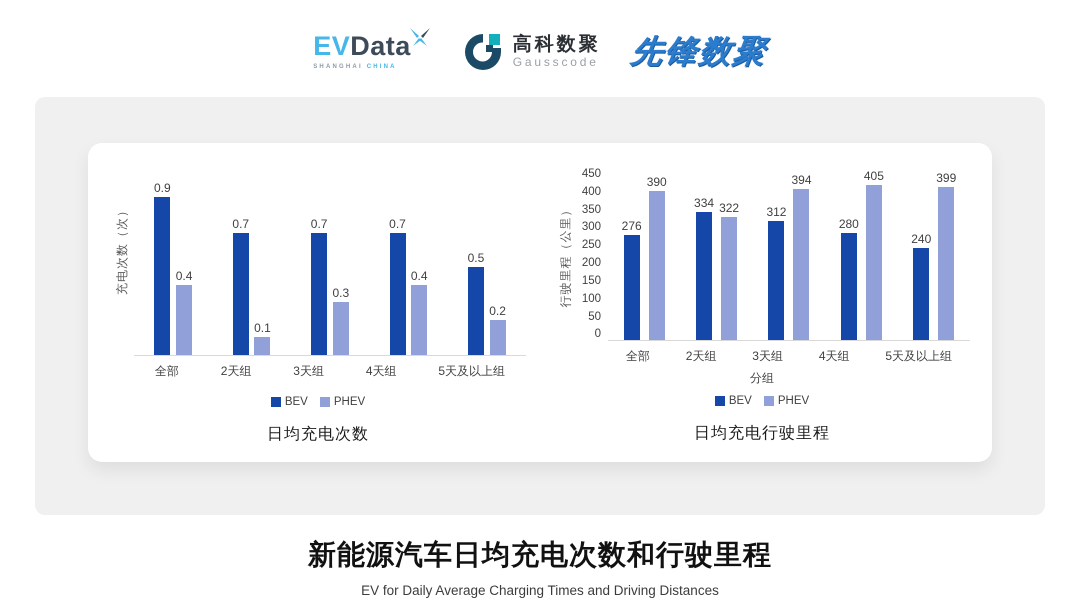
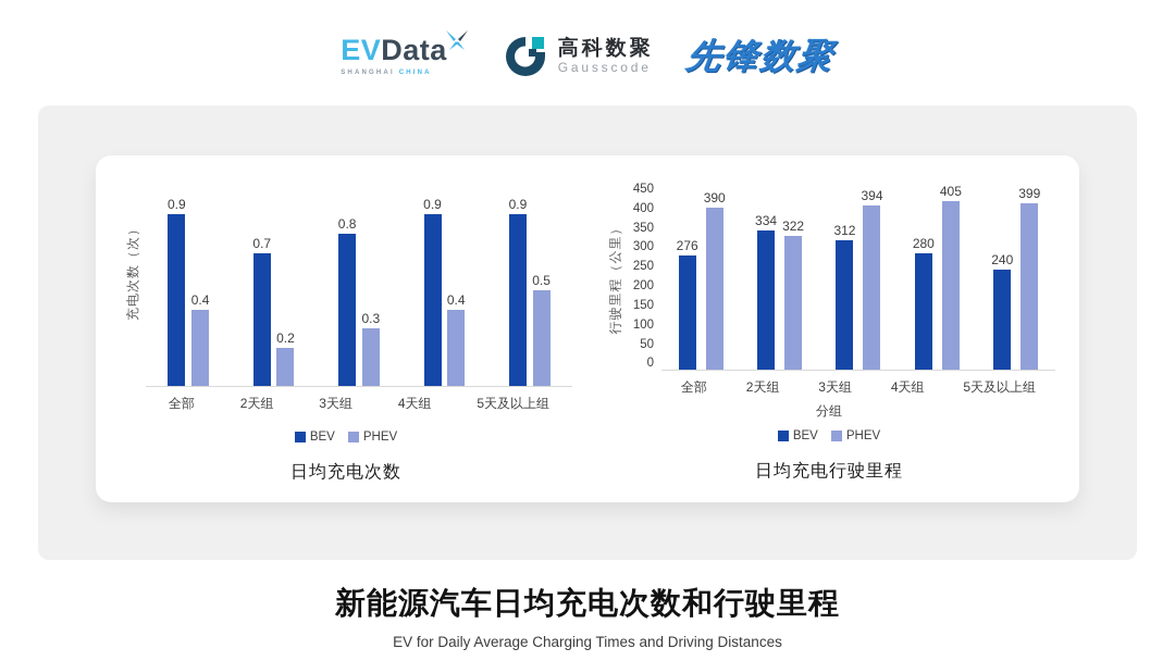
日均充电次数/PHEV/2天组: 0.1 -> 0.2
日均充电次数/BEV/3天组: 0.7 -> 0.8
日均充电次数/BEV/4天组: 0.7 -> 0.9
日均充电次数/BEV/5天及以上组: 0.5 -> 0.9
日均充电次数/PHEV/5天及以上组: 0.2 -> 0.5
